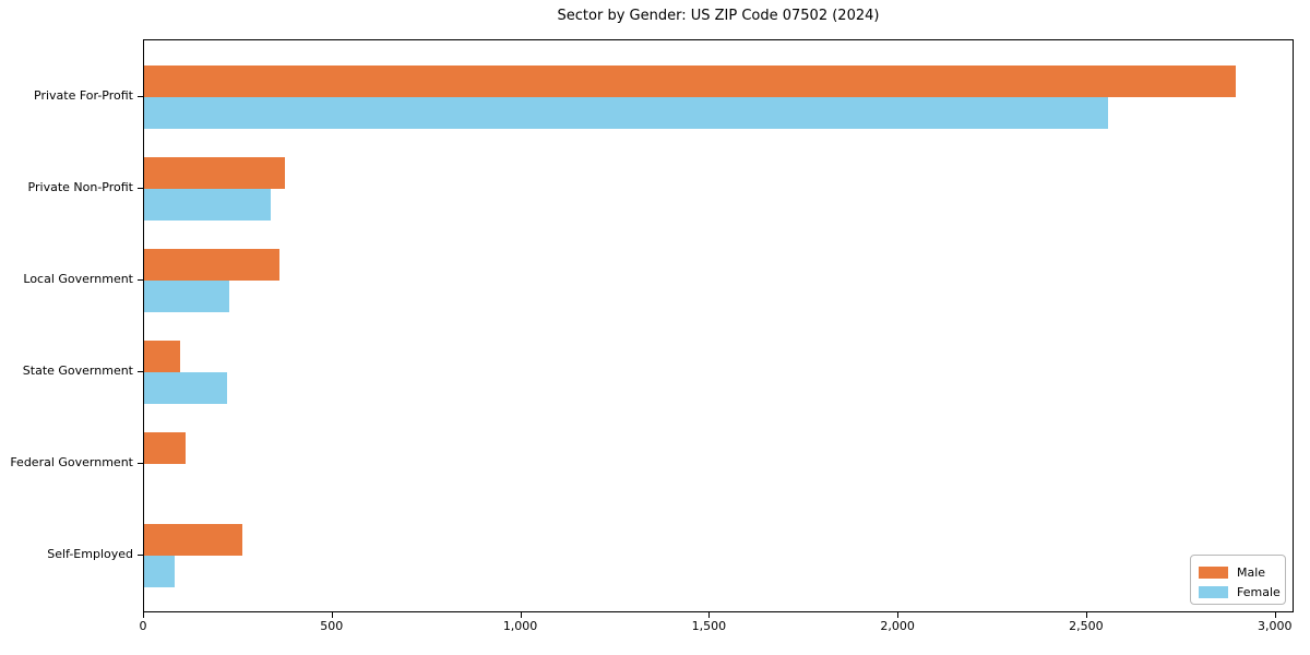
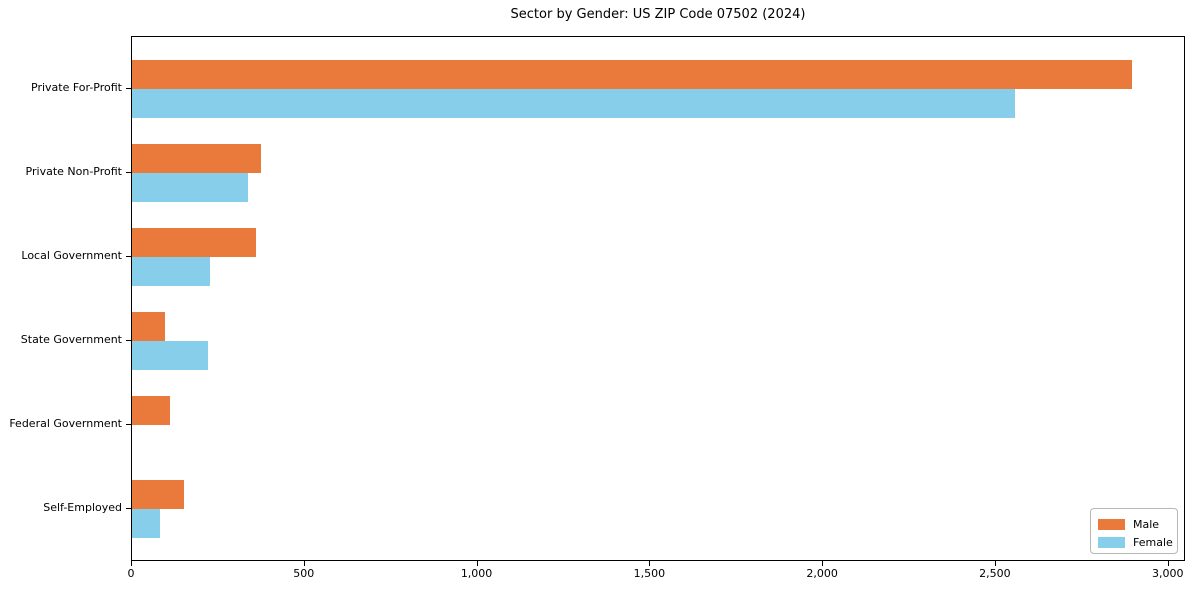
Male/Self-Employed: 260 -> 150
